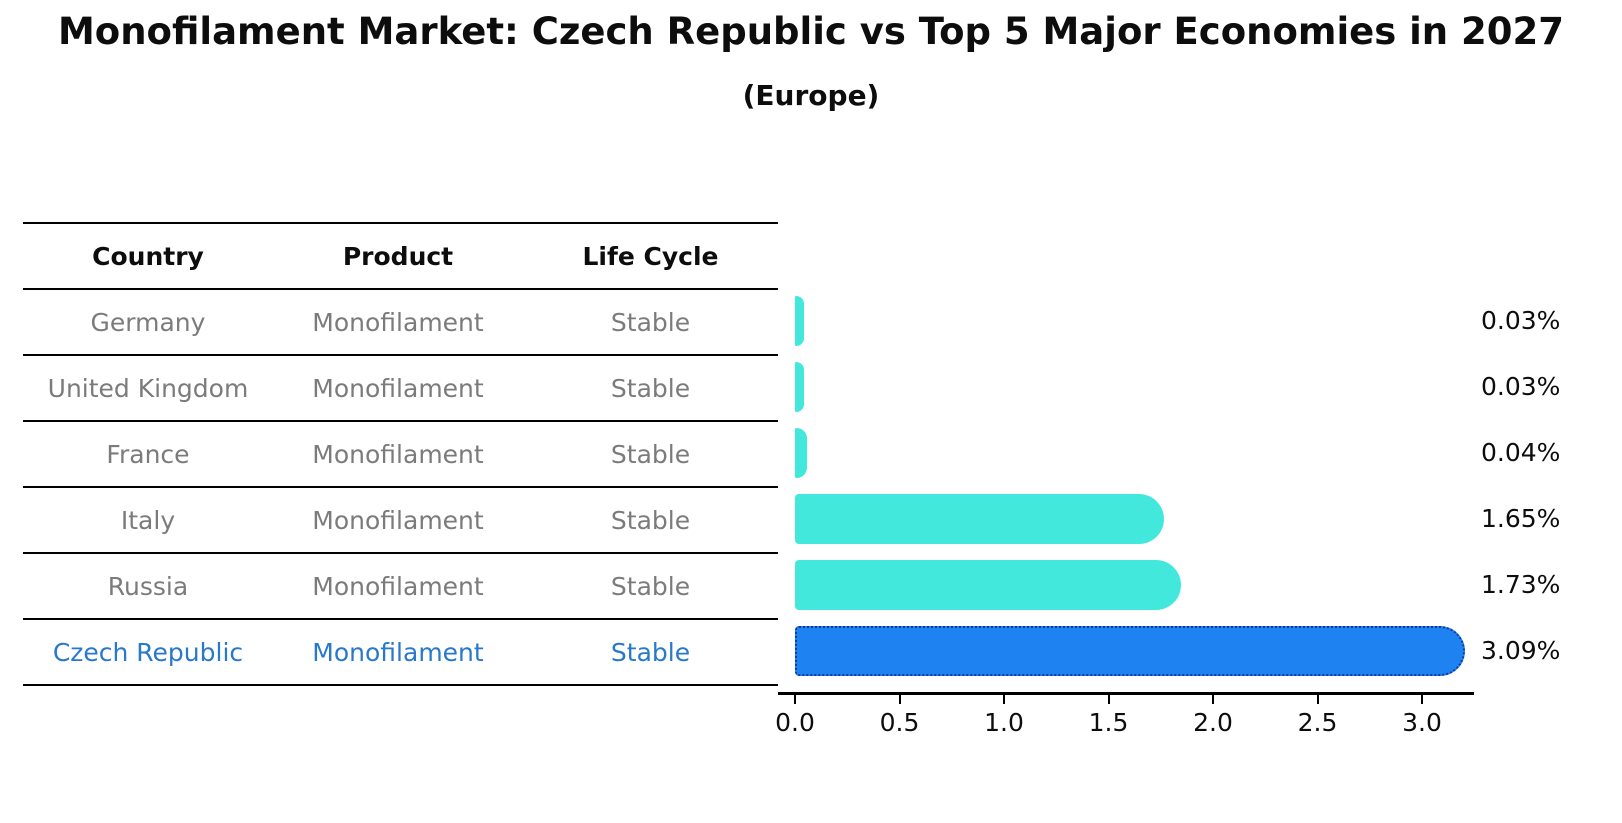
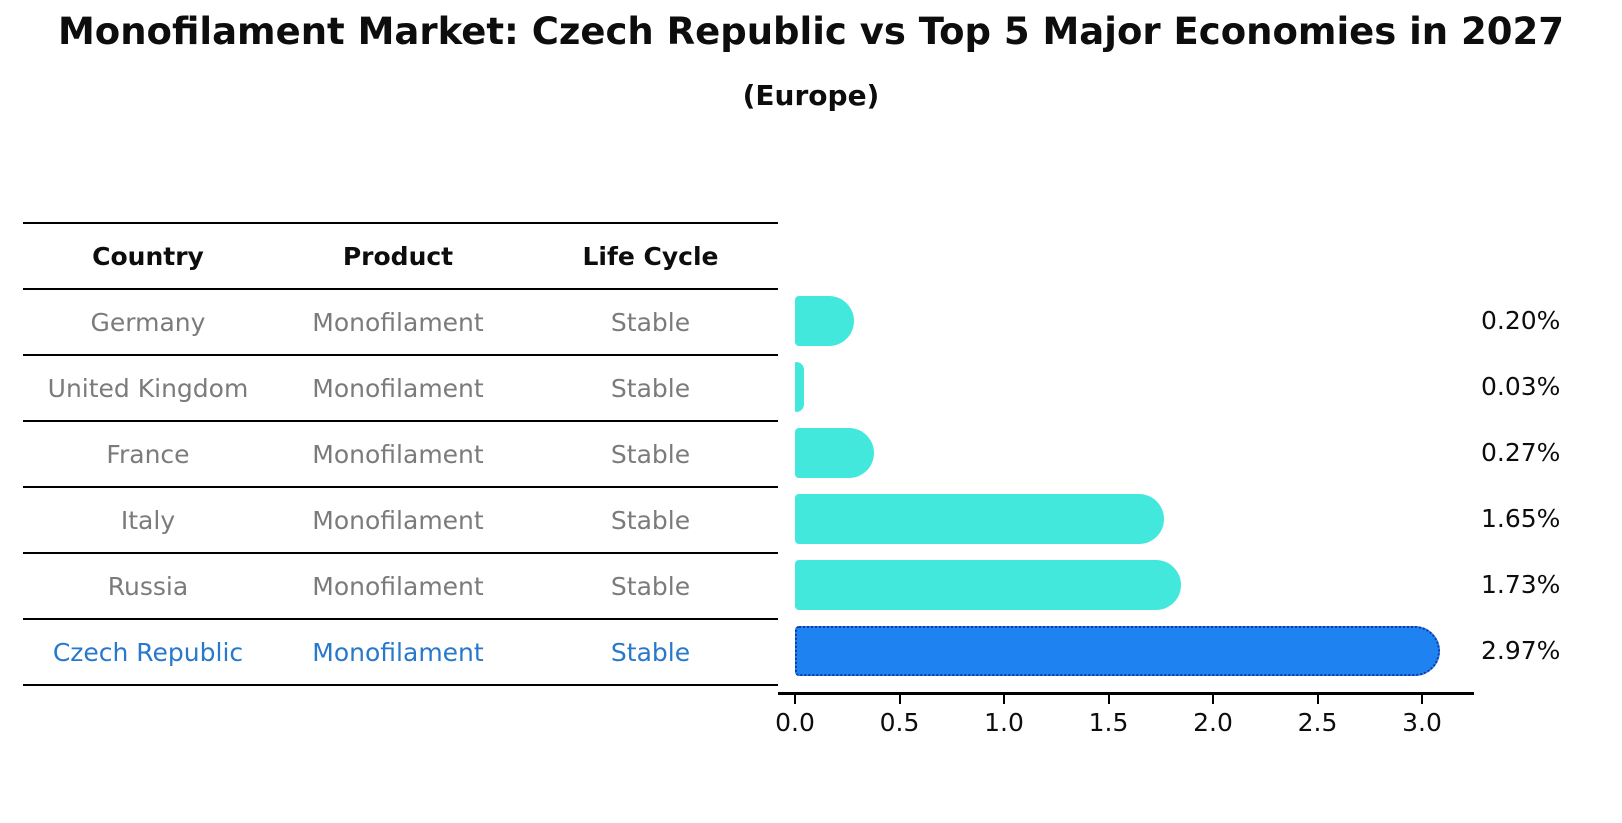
Germany: 0.03% -> 0.20%
France: 0.04% -> 0.27%
Czech Republic: 3.09% -> 2.97%
